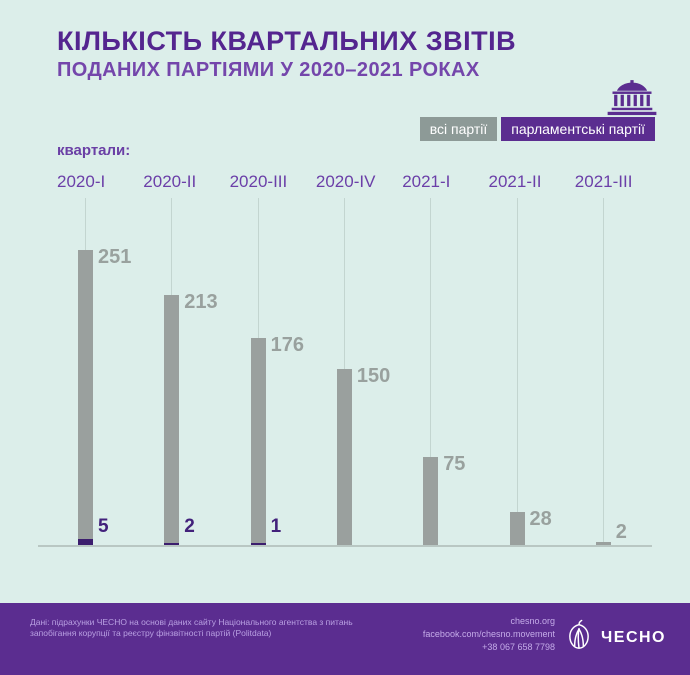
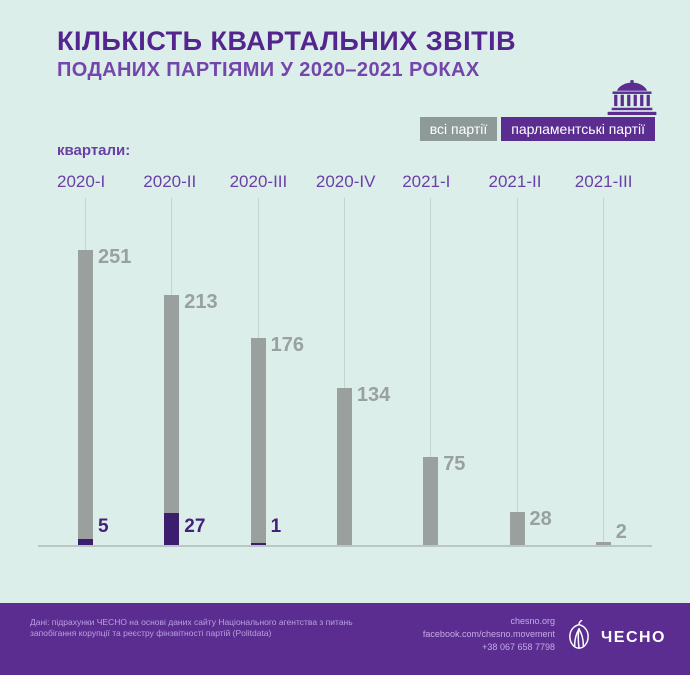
парламентські партії/2020-II: 2 -> 27
всі партії/2020-IV: 150 -> 134
